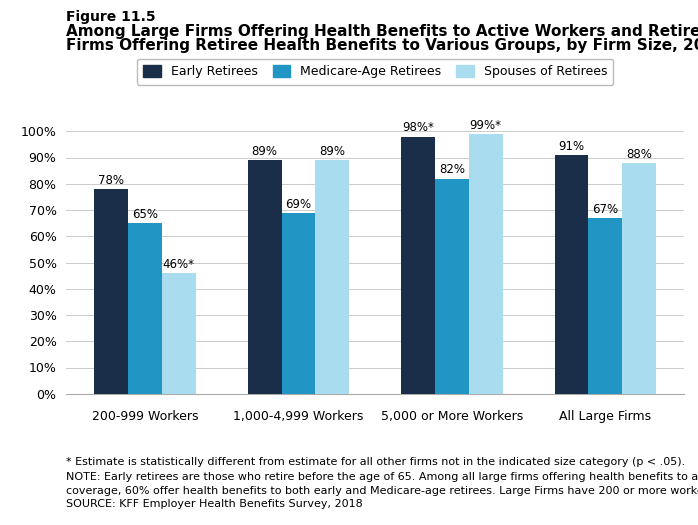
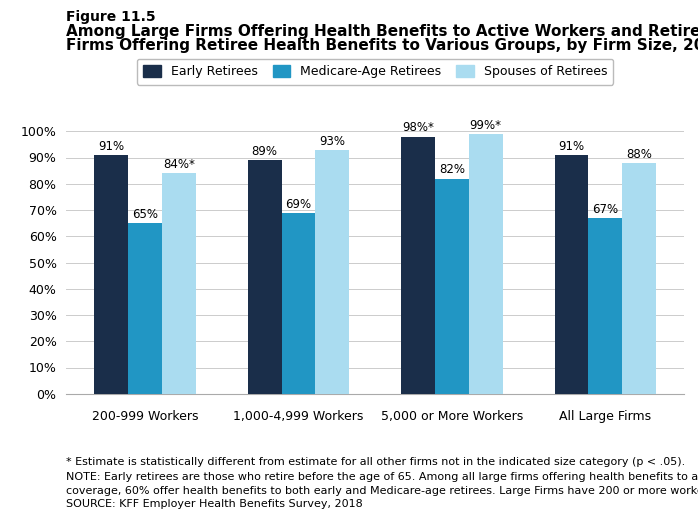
Early Retirees/200-999 Workers: 78% -> 91%
Spouses of Retirees/200-999 Workers: 46%* -> 84%*
Spouses of Retirees/1,000-4,999 Workers: 89% -> 93%
